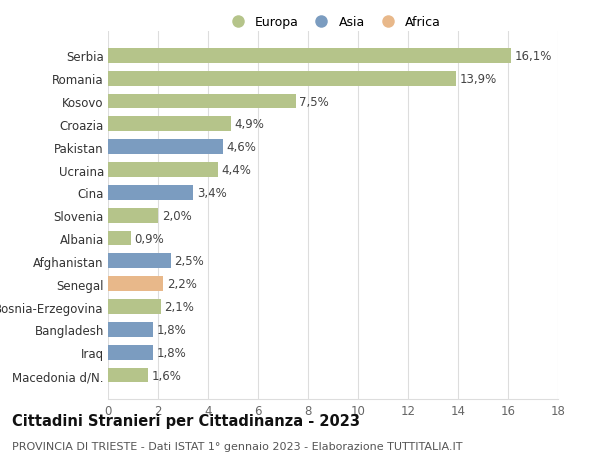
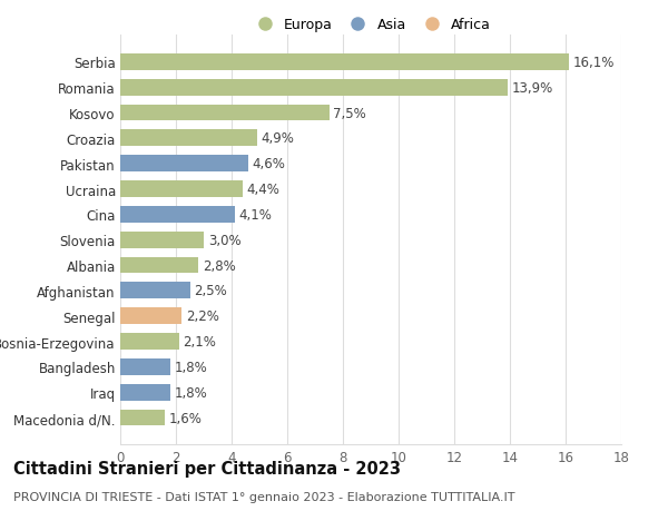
Cina: 3,4% -> 4,1%
Slovenia: 2,0% -> 3,0%
Albania: 0,9% -> 2,8%
